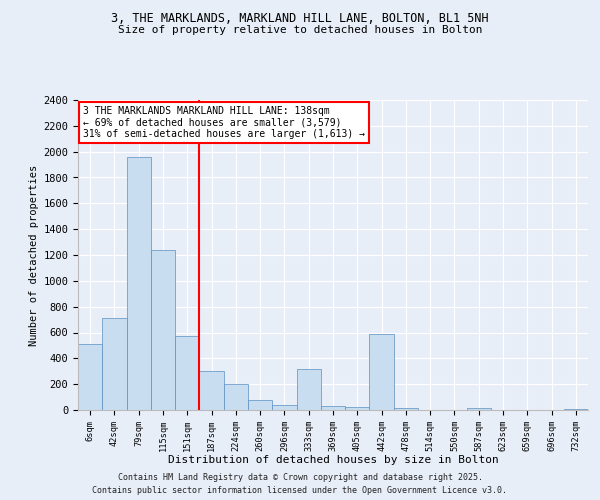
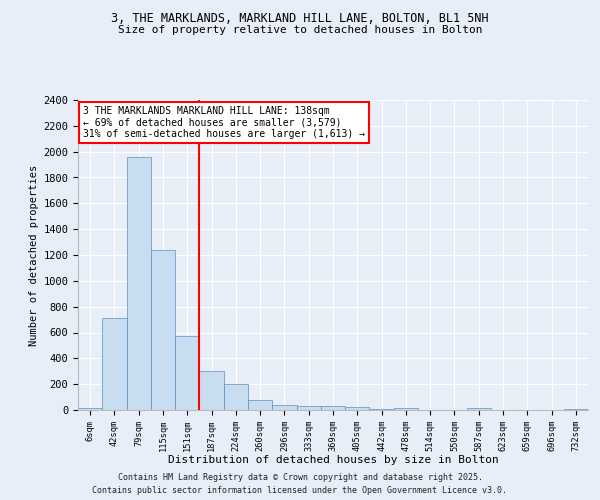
6sqm: 510 -> 20
333sqm: 320 -> 30
442sqm: 590 -> 0
